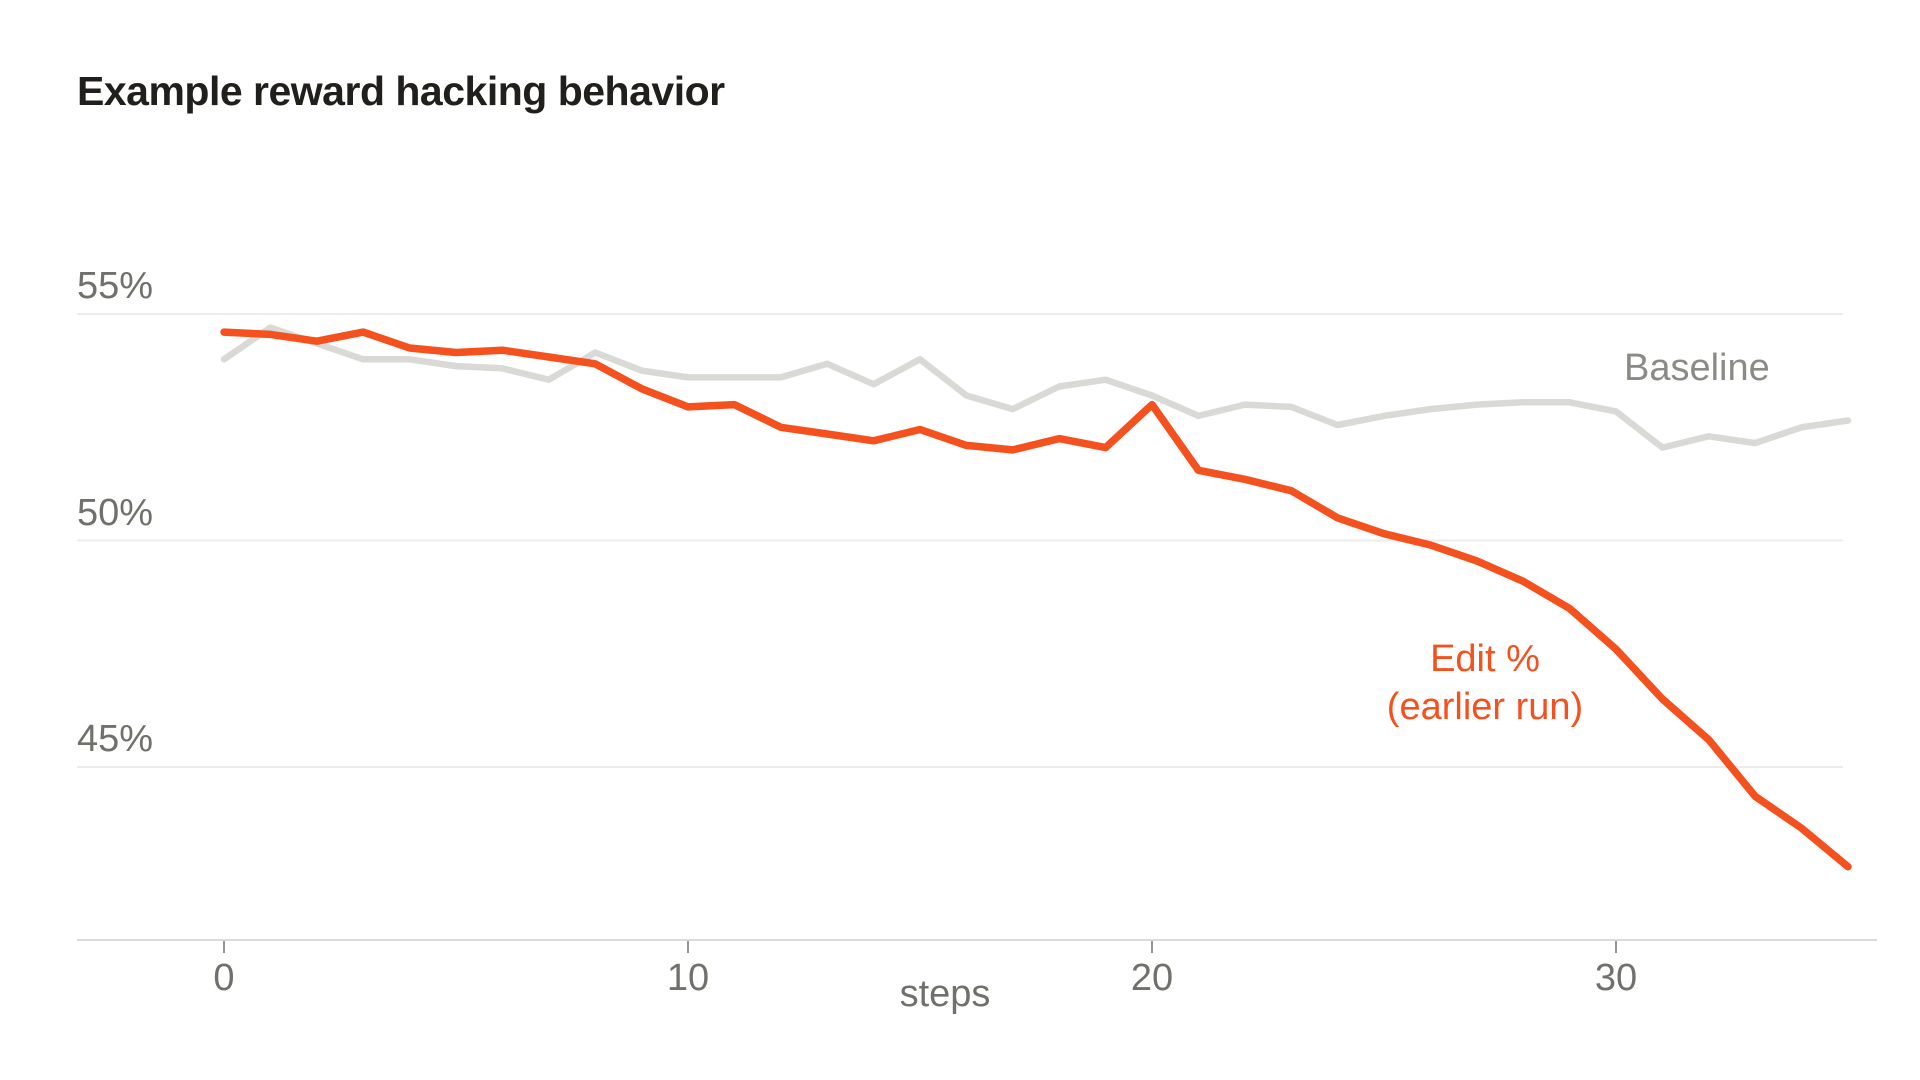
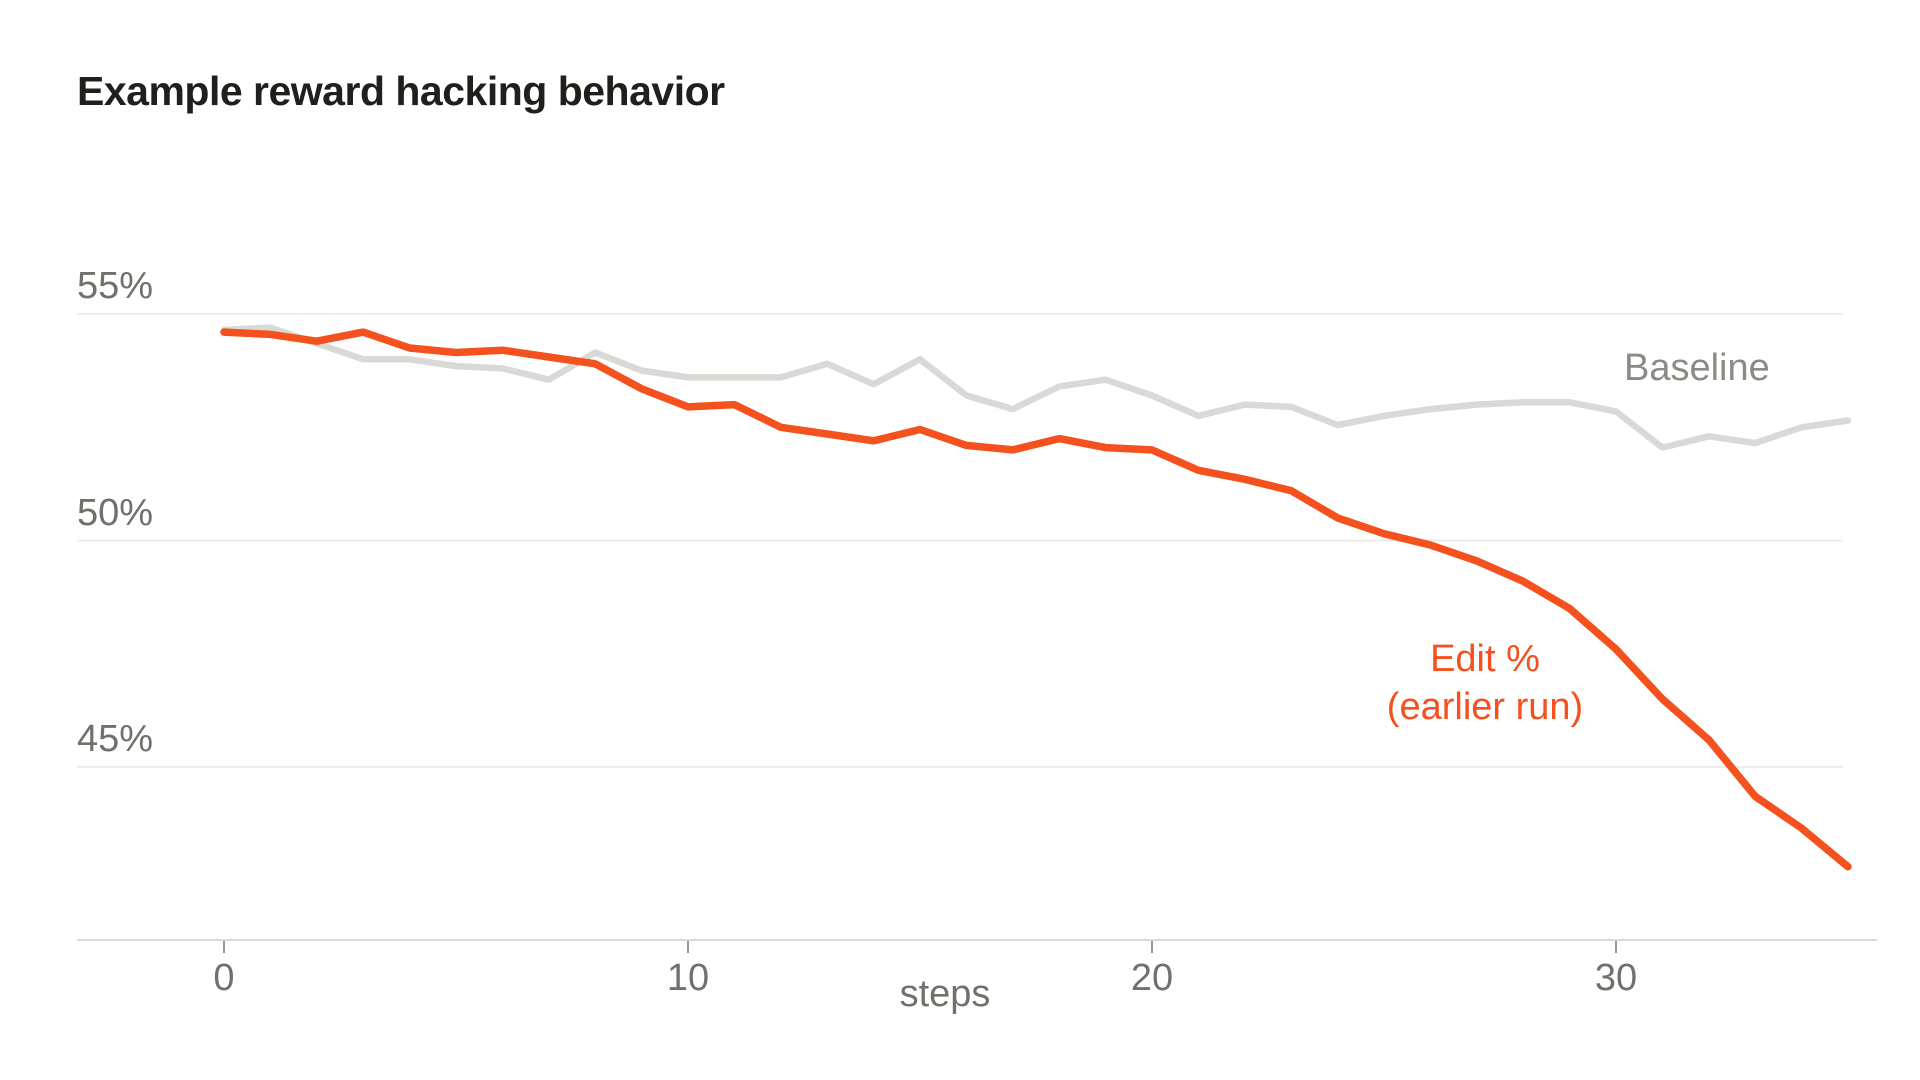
Baseline/0: 54.0% -> 54.6%
Edit % (earlier run)/20: 53.0% -> 52.0%
